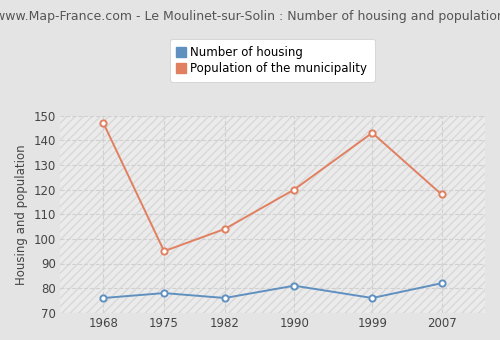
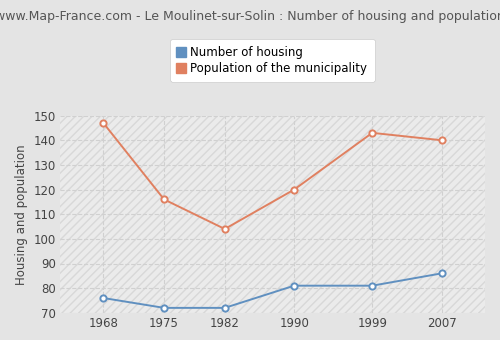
Number of housing/1975: 78 -> 72
Population of the municipality/1975: 95 -> 116
Number of housing/1982: 76 -> 72
Number of housing/1999: 76 -> 81
Number of housing/2007: 82 -> 86
Population of the municipality/2007: 118 -> 140
